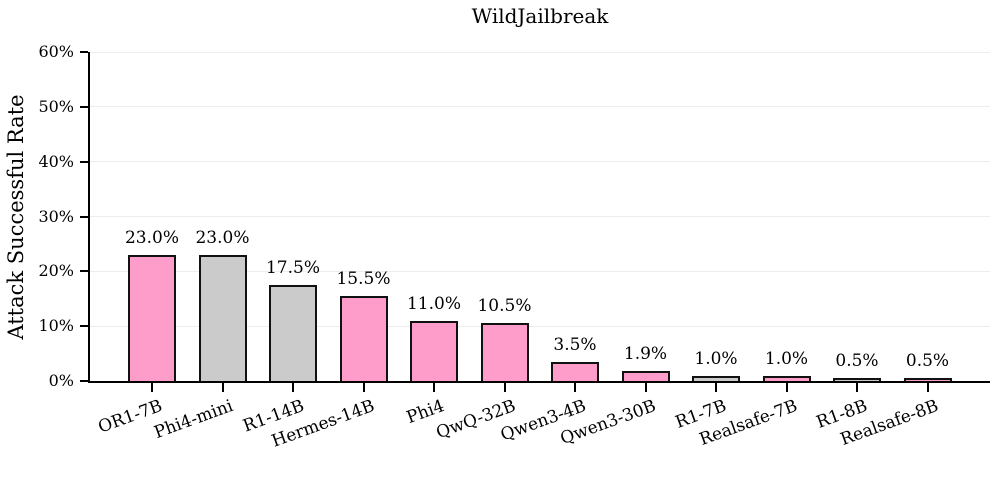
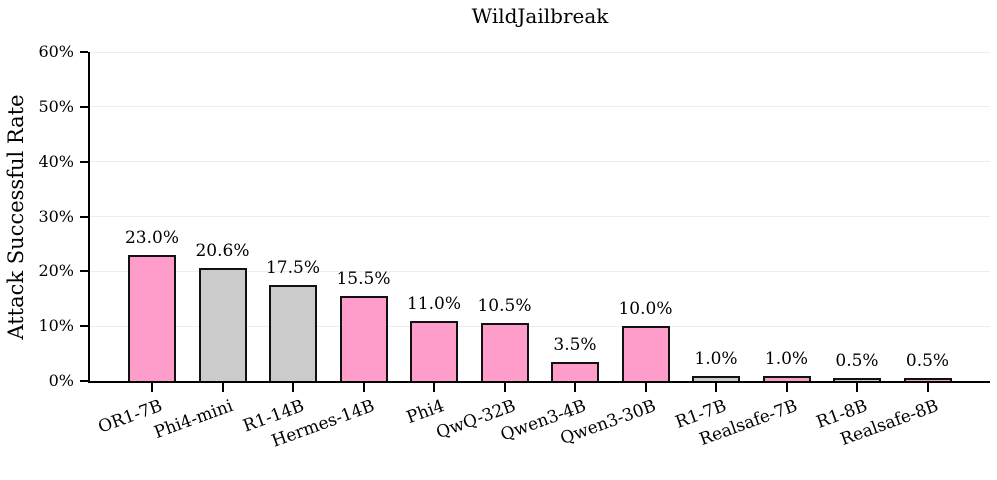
Phi4-mini: 23.0% -> 20.6%
Qwen3-30B: 1.9% -> 10.0%
